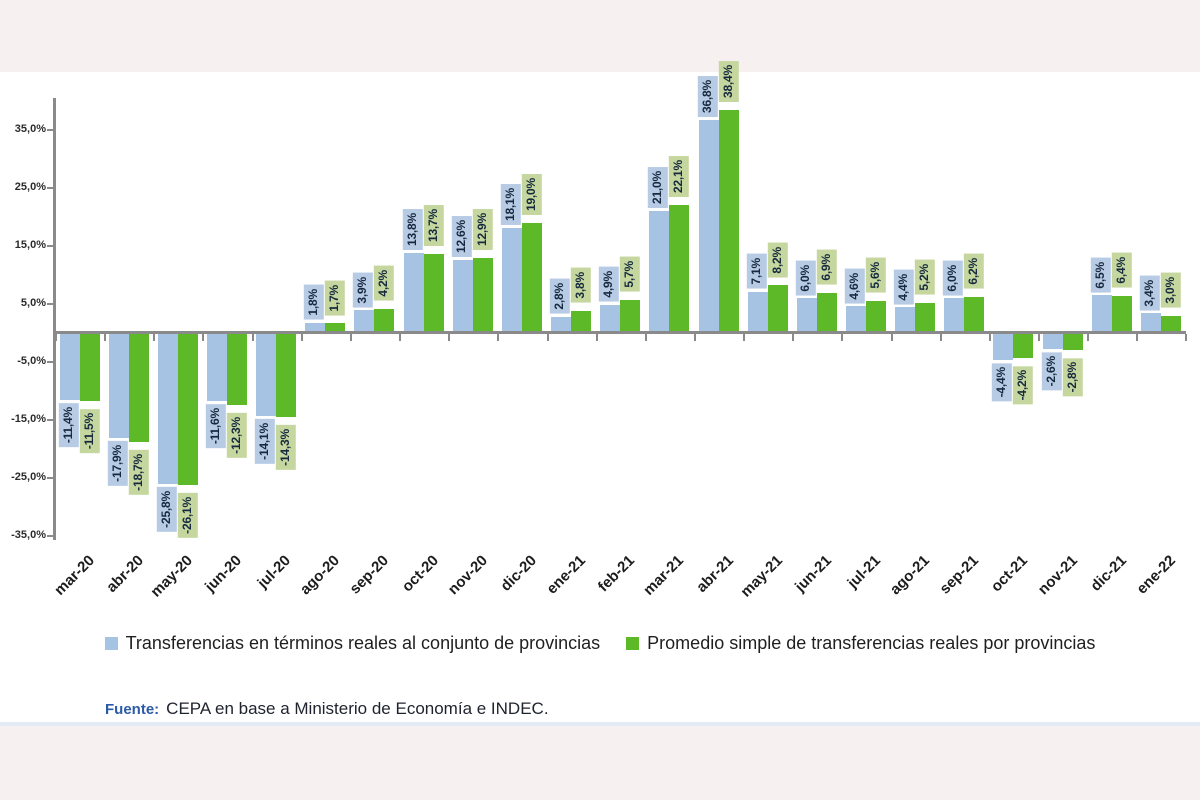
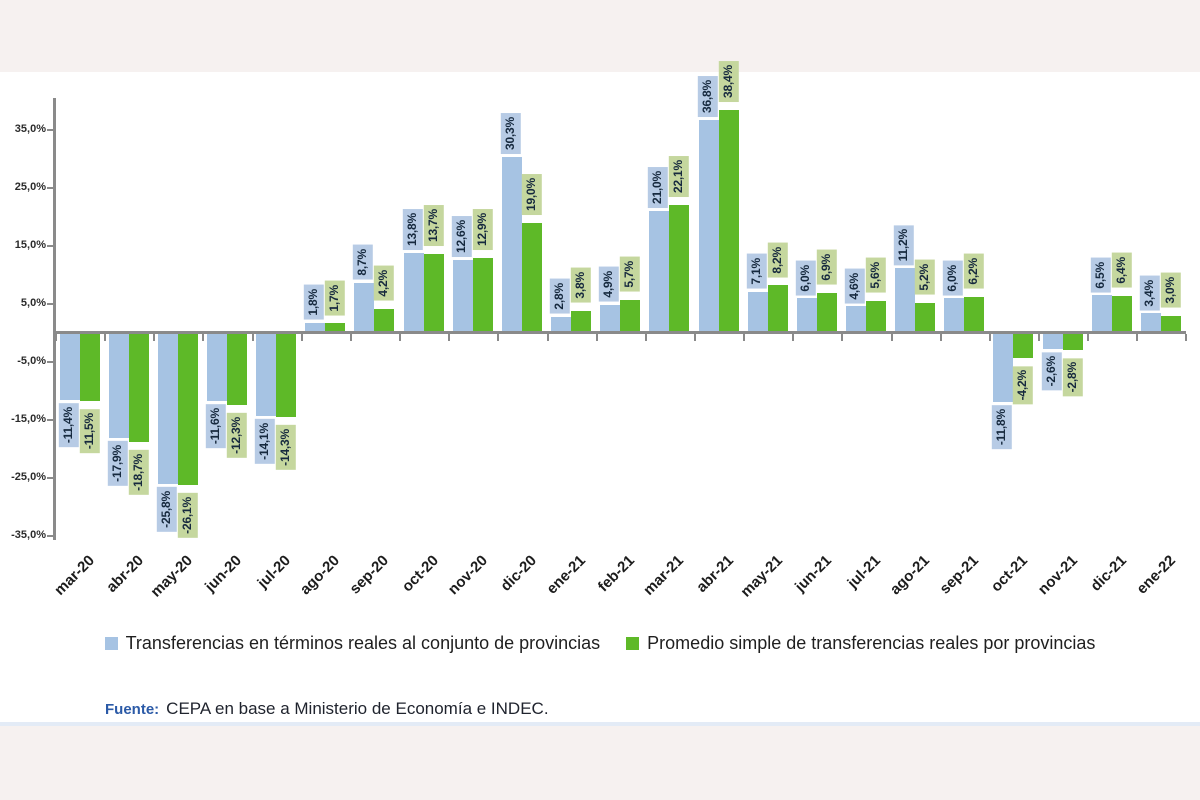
Transferencias en términos reales al conjunto de provincias/sep-20: 3,9% -> 8,7%
Transferencias en términos reales al conjunto de provincias/dic-20: 18,1% -> 30,3%
Transferencias en términos reales al conjunto de provincias/ago-21: 4,4% -> 11,2%
Transferencias en términos reales al conjunto de provincias/oct-21: -4,4% -> -11,8%
